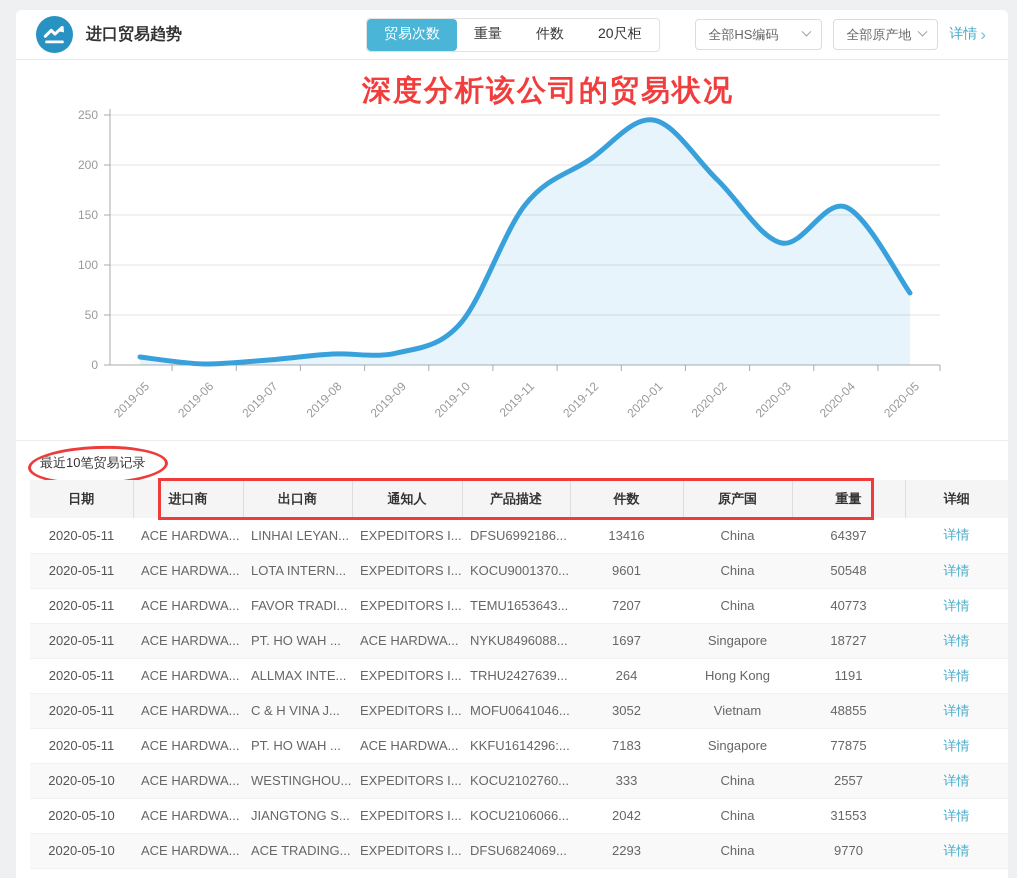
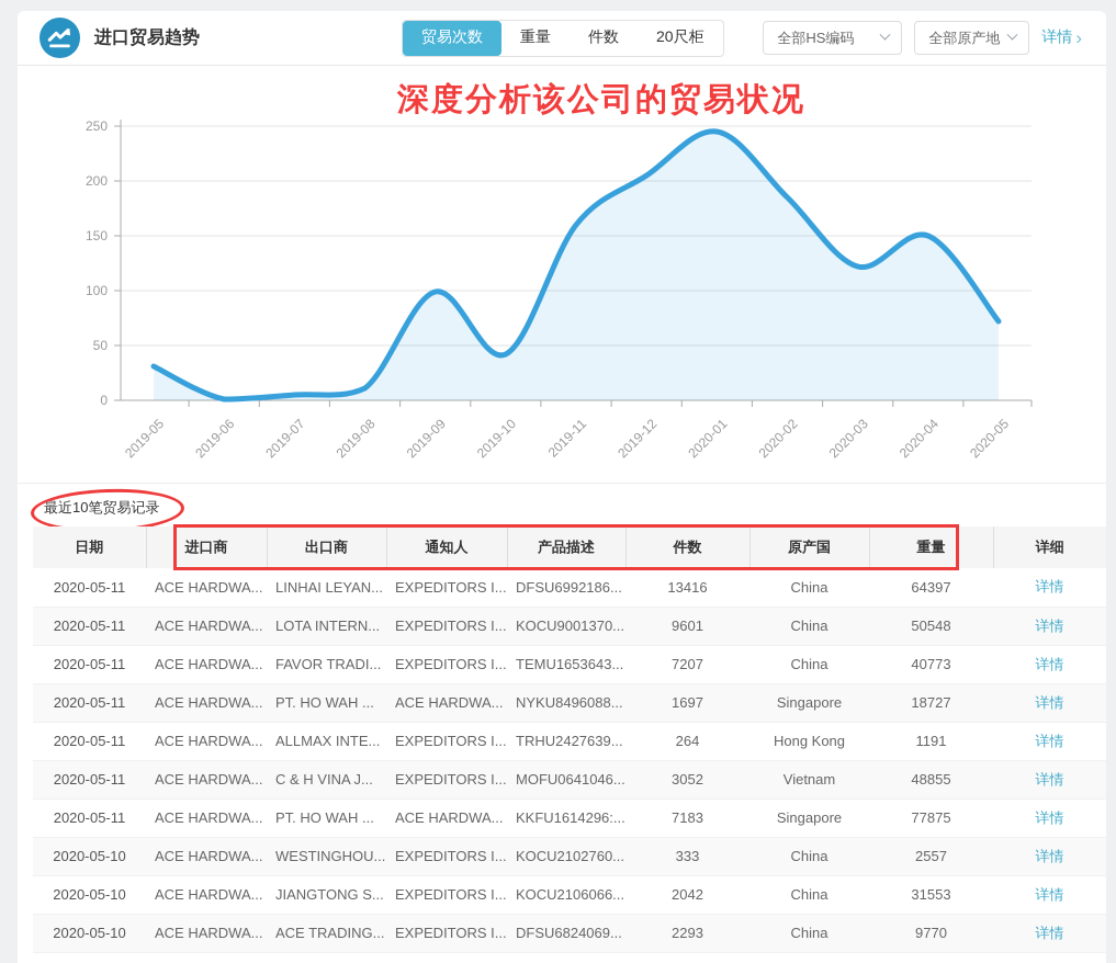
2019-05: 8 -> 31
2019-09: 12 -> 99
2020-04: 158 -> 150
